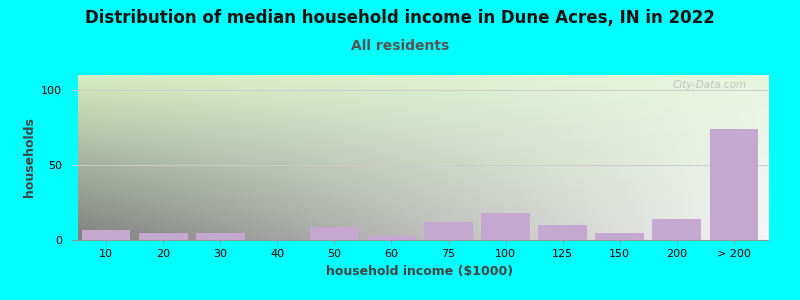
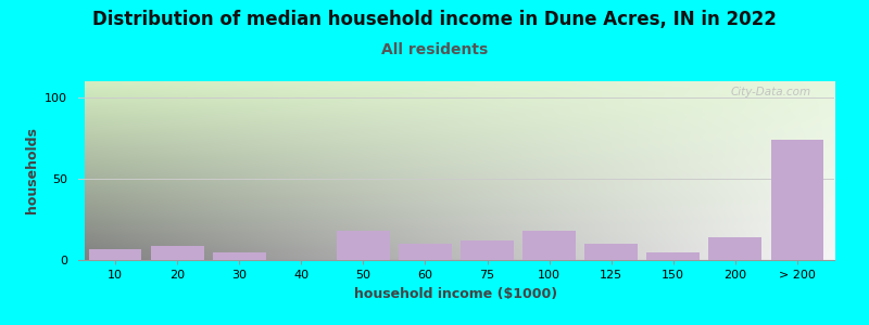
20: 5 -> 9
50: 9 -> 18
60: 3 -> 10
